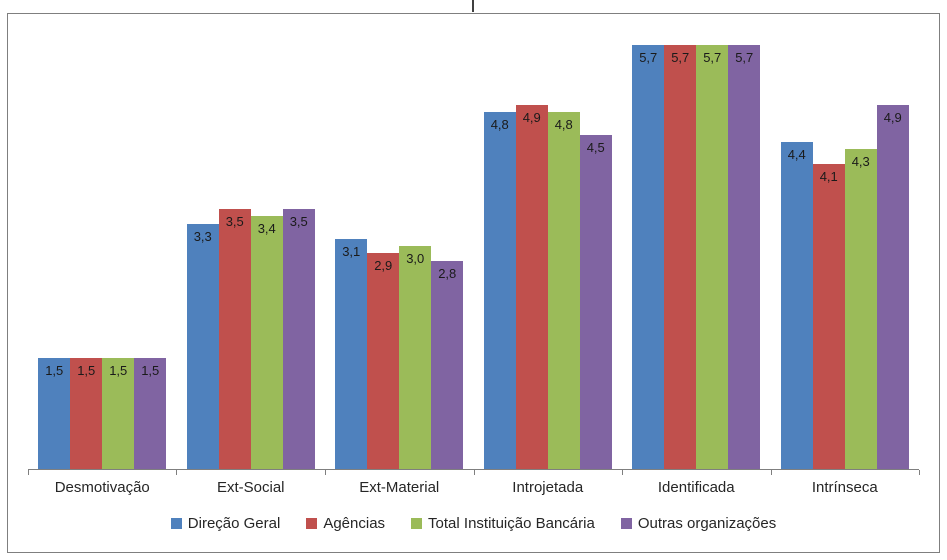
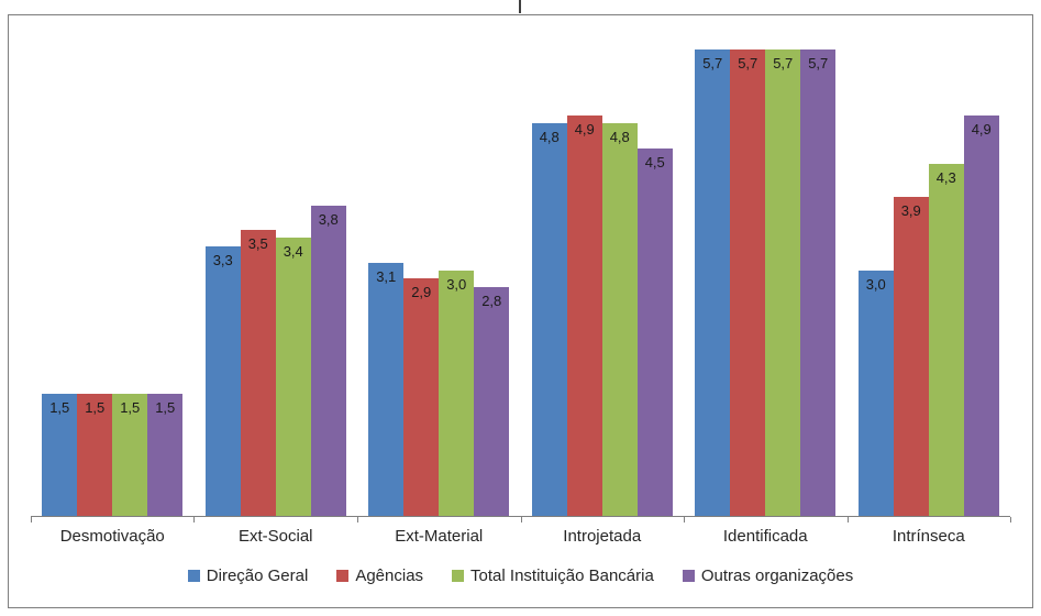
Outras organizações/Ext-Social: 3,5 -> 3,8
Direção Geral/Intrínseca: 4,4 -> 3,0
Agências/Intrínseca: 4,1 -> 3,9
